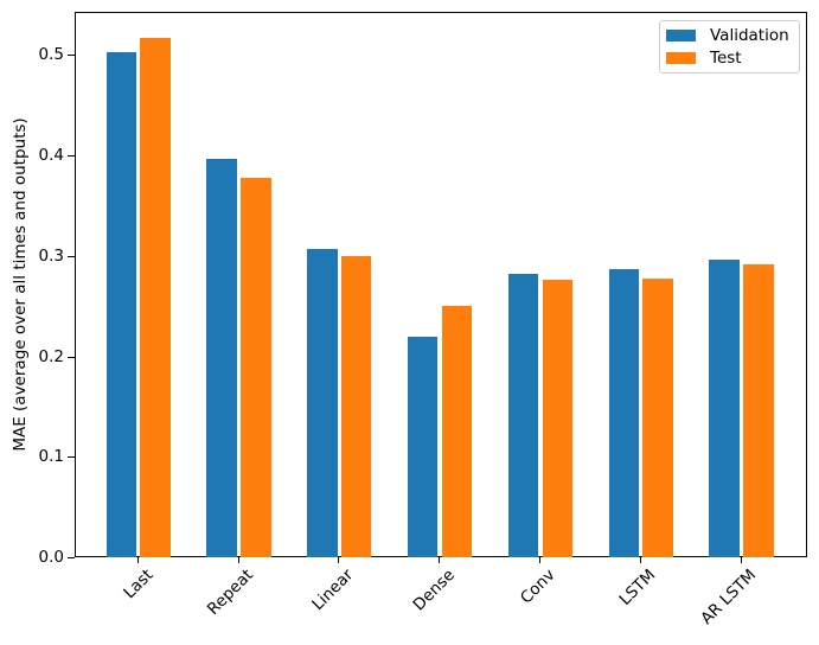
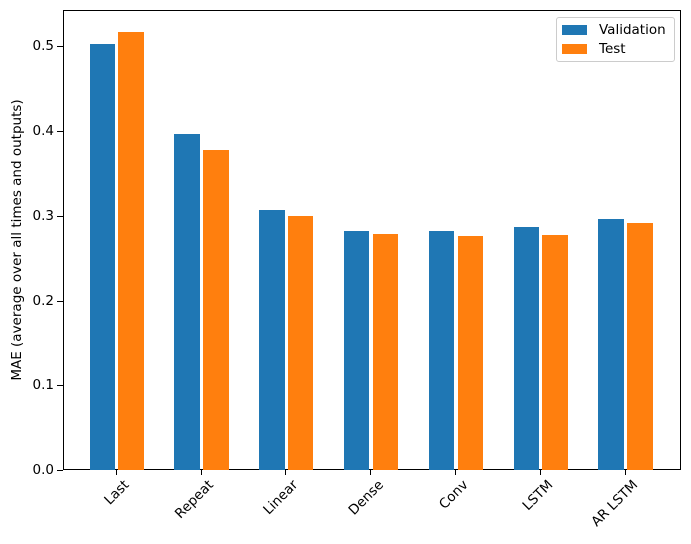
Validation/Dense: 0.22 -> 0.28
Test/Dense: 0.25 -> 0.28
